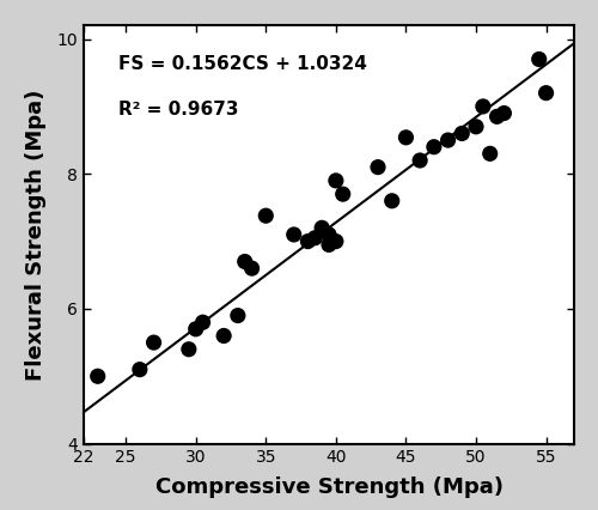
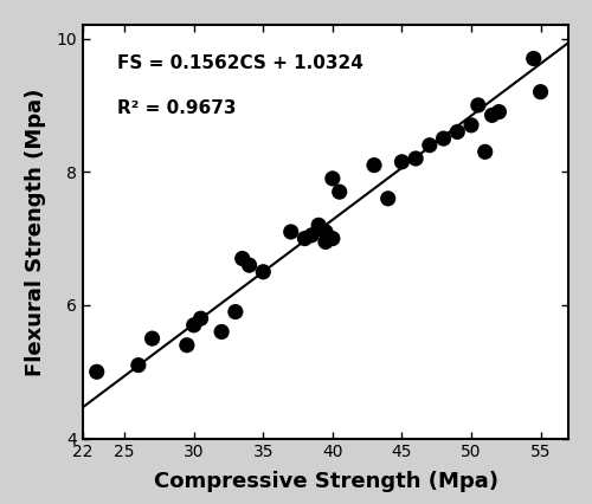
35: 7.38 -> 6.50
45: 8.54 -> 8.15
